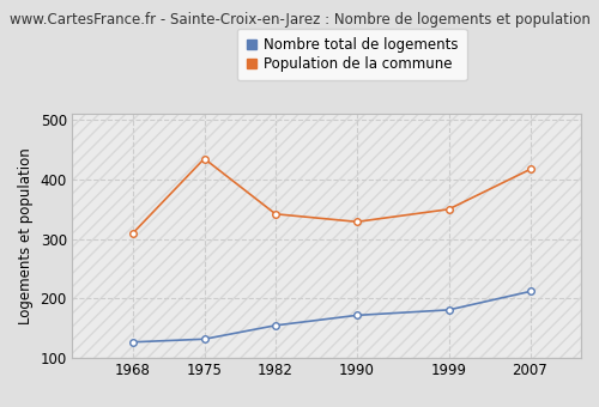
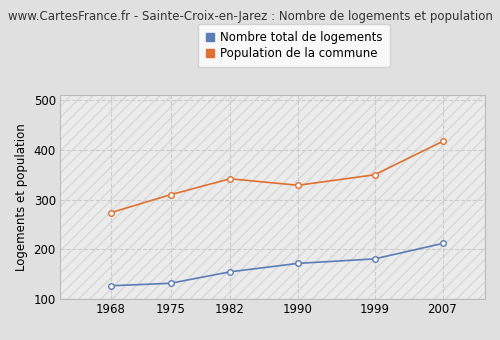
Population de la commune/1968: 310 -> 274
Population de la commune/1975: 435 -> 310
